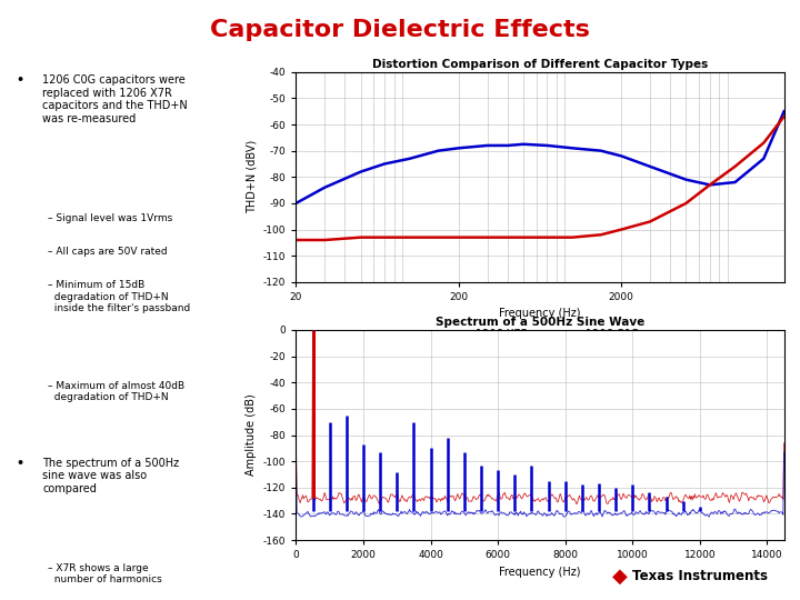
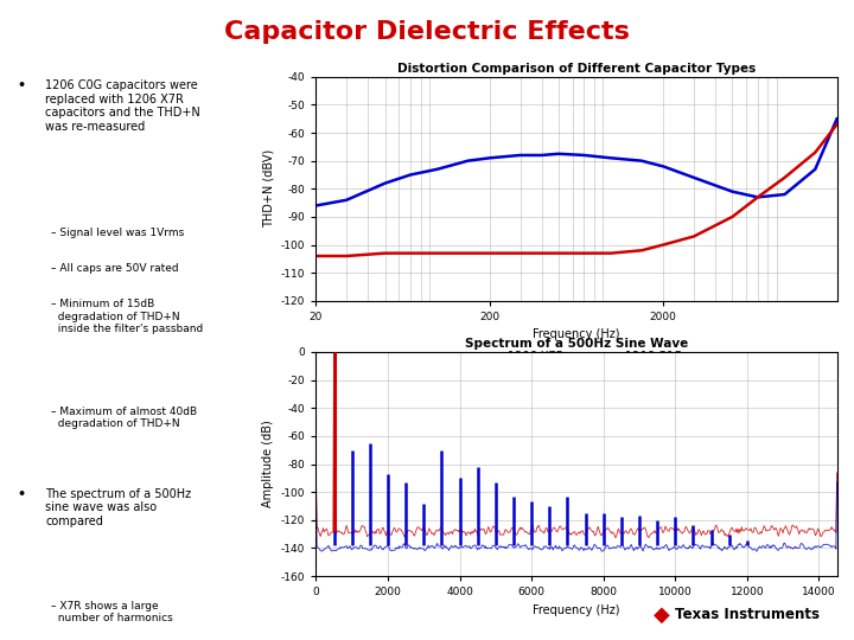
Distortion Comparison of Different Capacitor Types/1206 X7R/20: -90.0 -> -86.0
